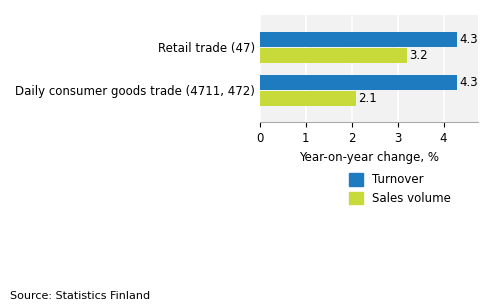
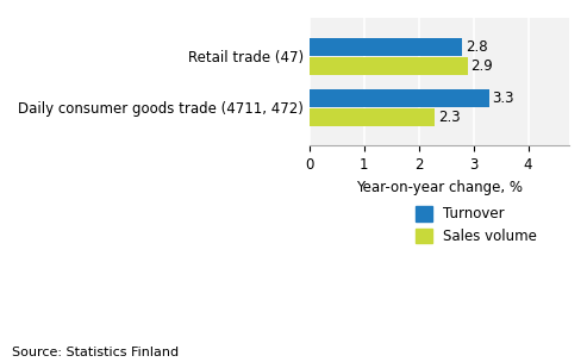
Turnover/Retail trade (47): 4.3 -> 2.8
Sales volume/Retail trade (47): 3.2 -> 2.9
Turnover/Daily consumer goods trade (4711, 472): 4.3 -> 3.3
Sales volume/Daily consumer goods trade (4711, 472): 2.1 -> 2.3
